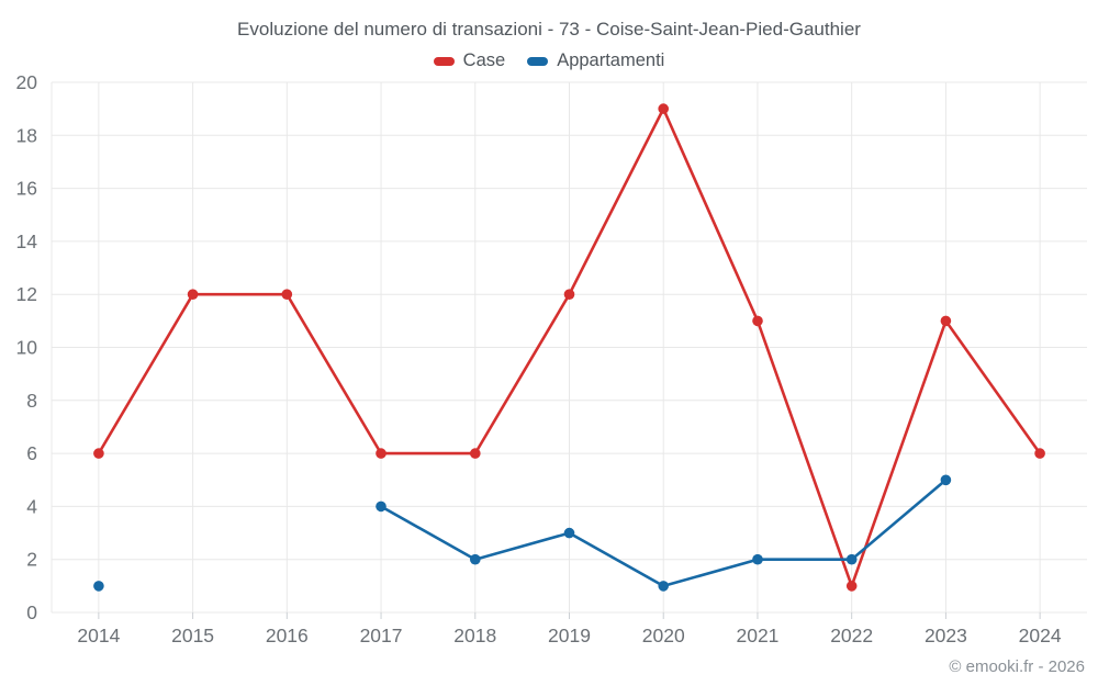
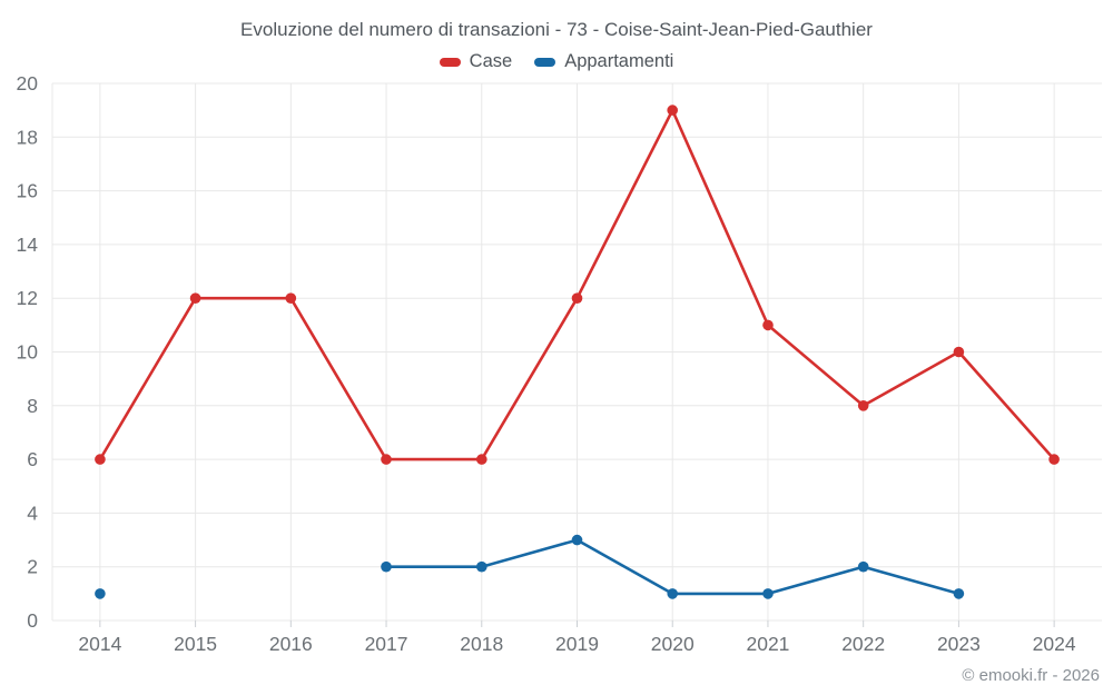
Appartamenti/2017: 4 -> 2
Appartamenti/2021: 2 -> 1
Case/2022: 1 -> 8
Case/2023: 11 -> 10
Appartamenti/2023: 5 -> 1
